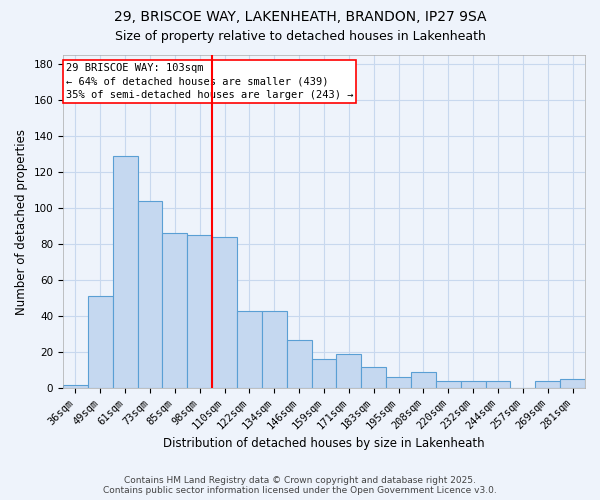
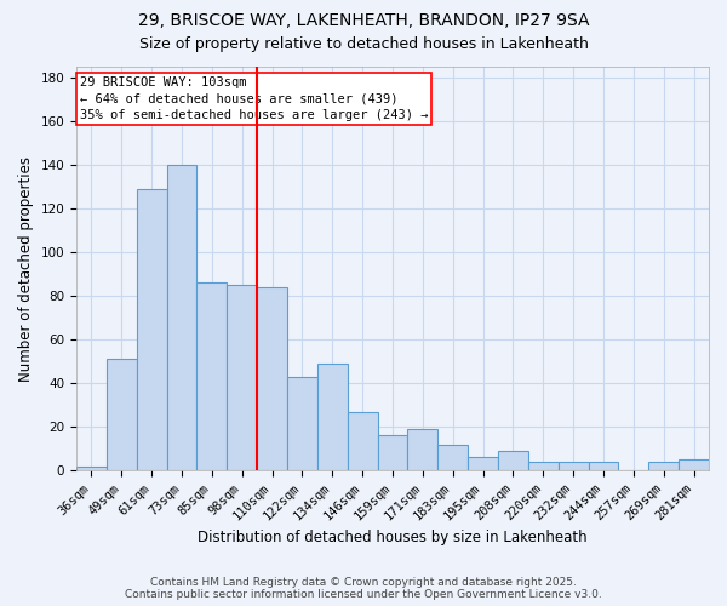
73sqm: 104 -> 140
134sqm: 43 -> 49
